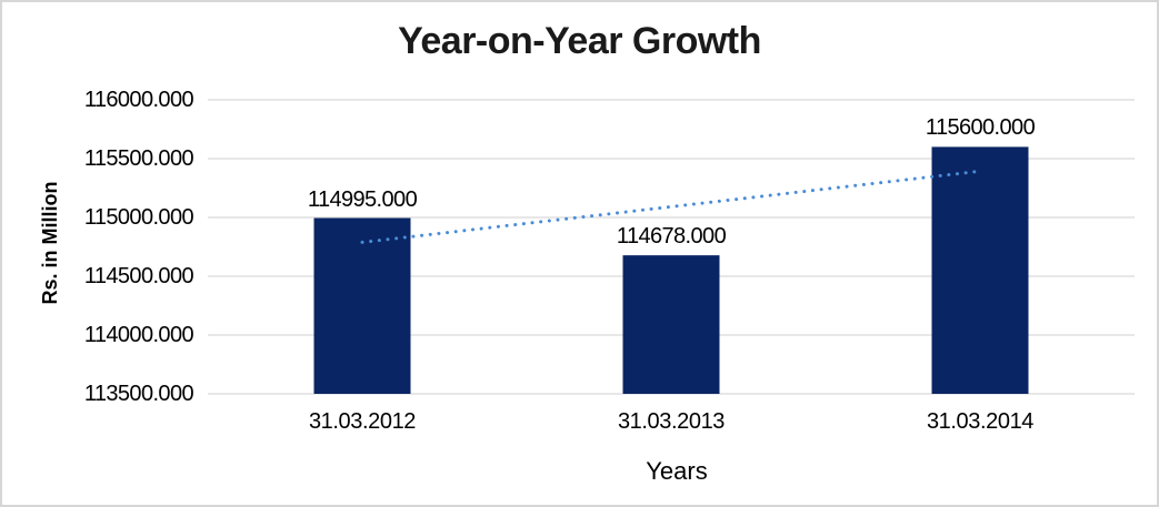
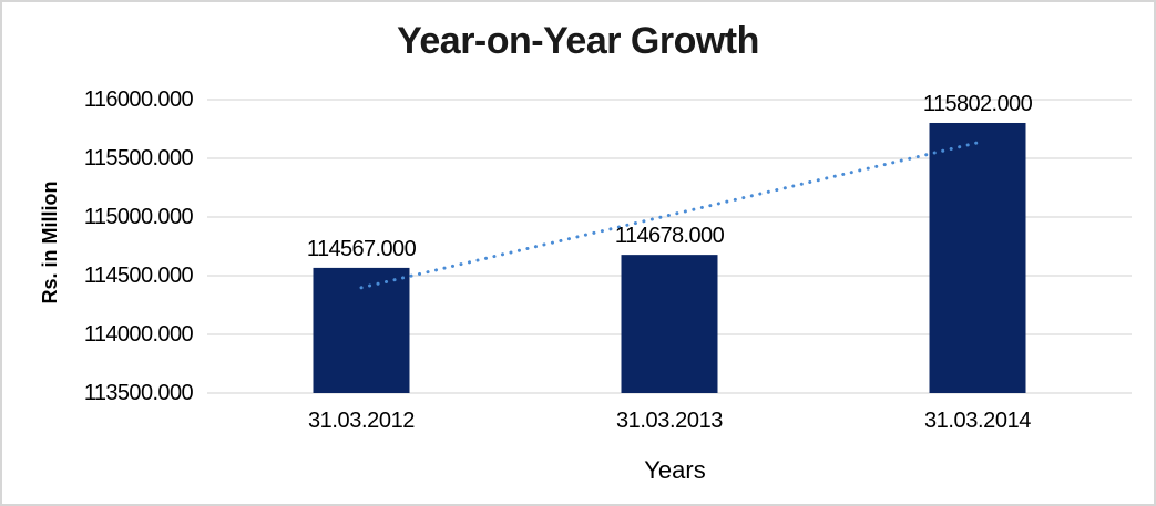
31.03.2012: 114995.000 -> 114567.000
31.03.2014: 115600.000 -> 115802.000
